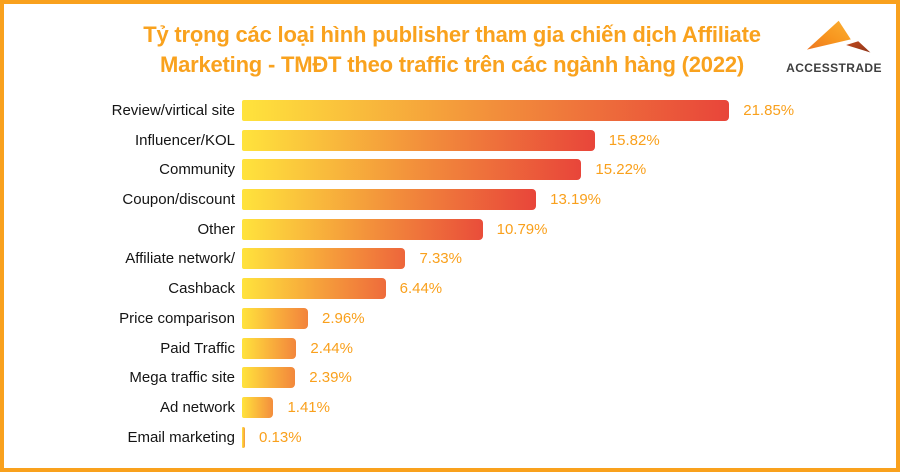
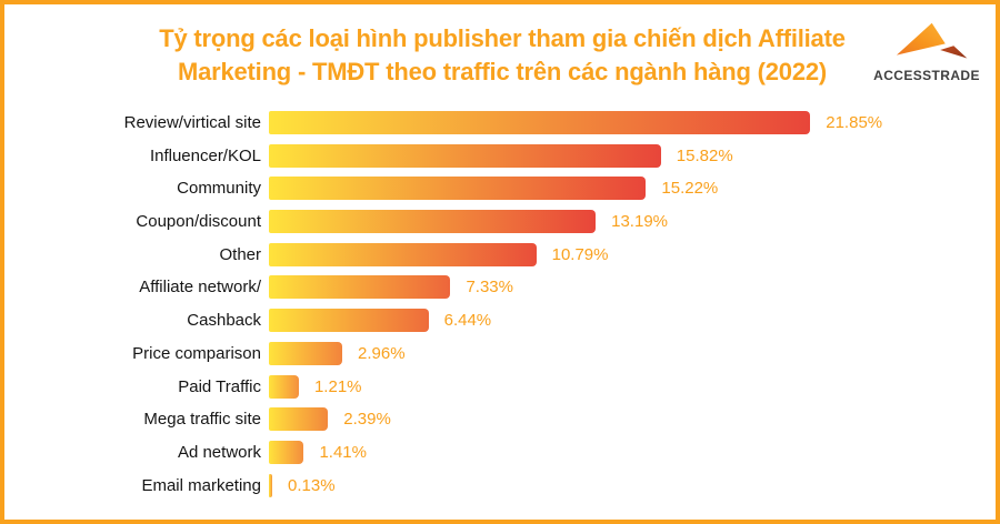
Paid Traffic: 2.44% -> 1.21%
